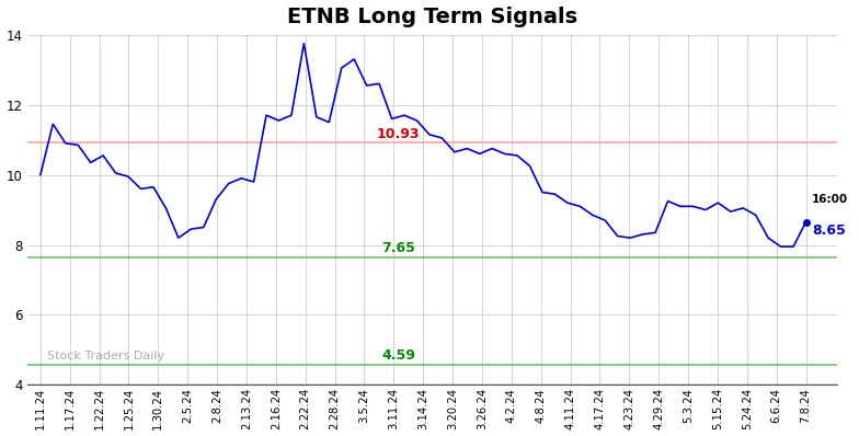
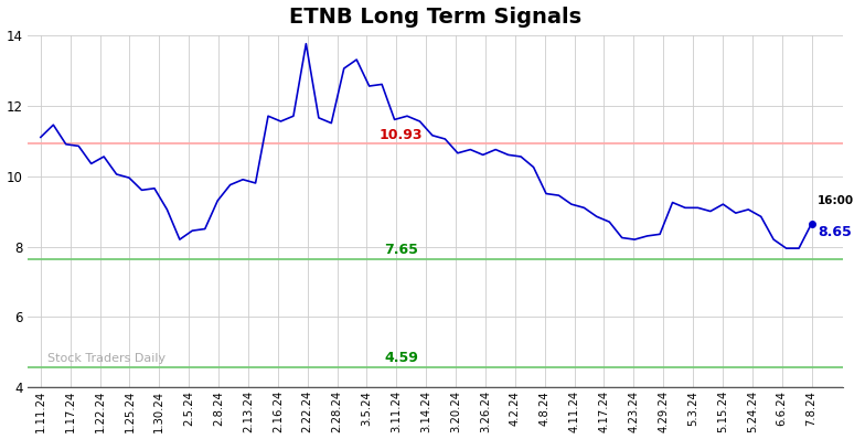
1.11.24: 10.00 -> 11.10
